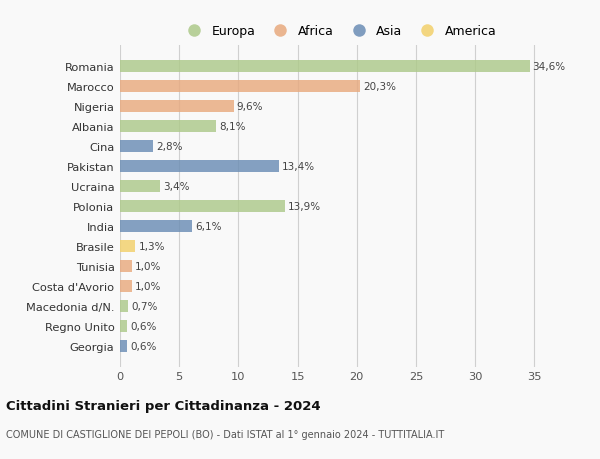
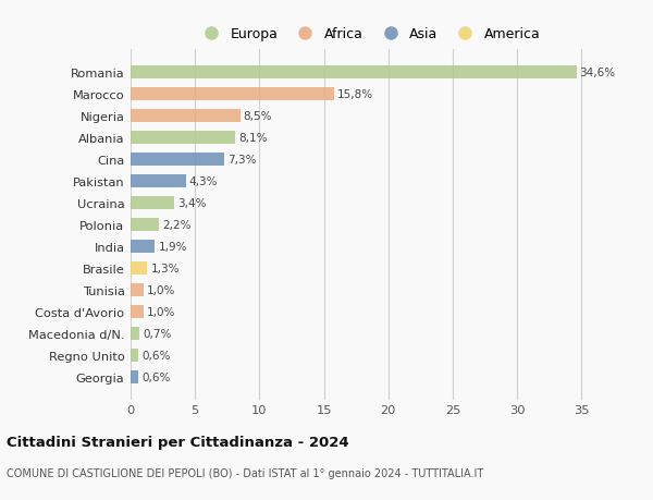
Marocco: 20,3% -> 15,8%
Nigeria: 9,6% -> 8,5%
Cina: 2,8% -> 7,3%
Pakistan: 13,4% -> 4,3%
Polonia: 13,9% -> 2,2%
India: 6,1% -> 1,9%
